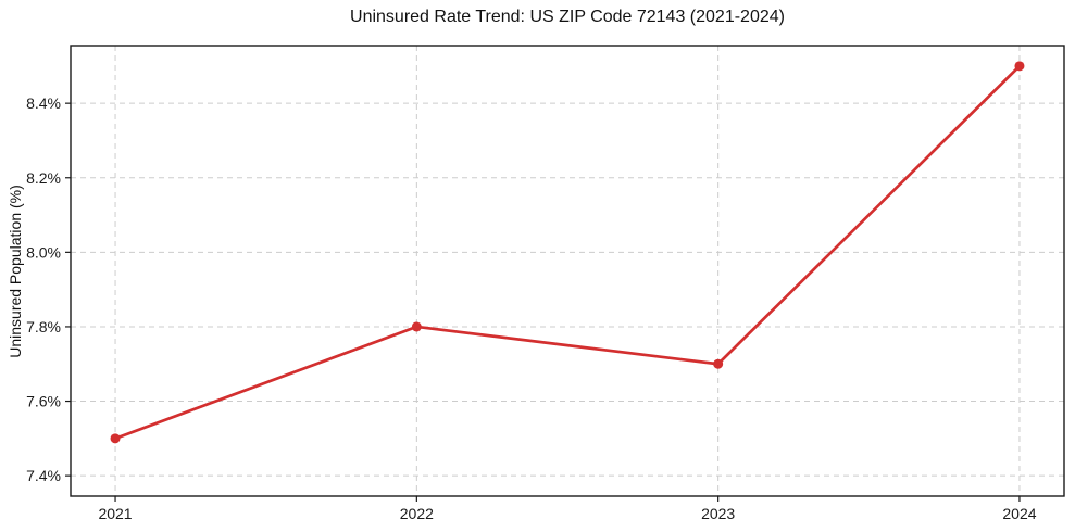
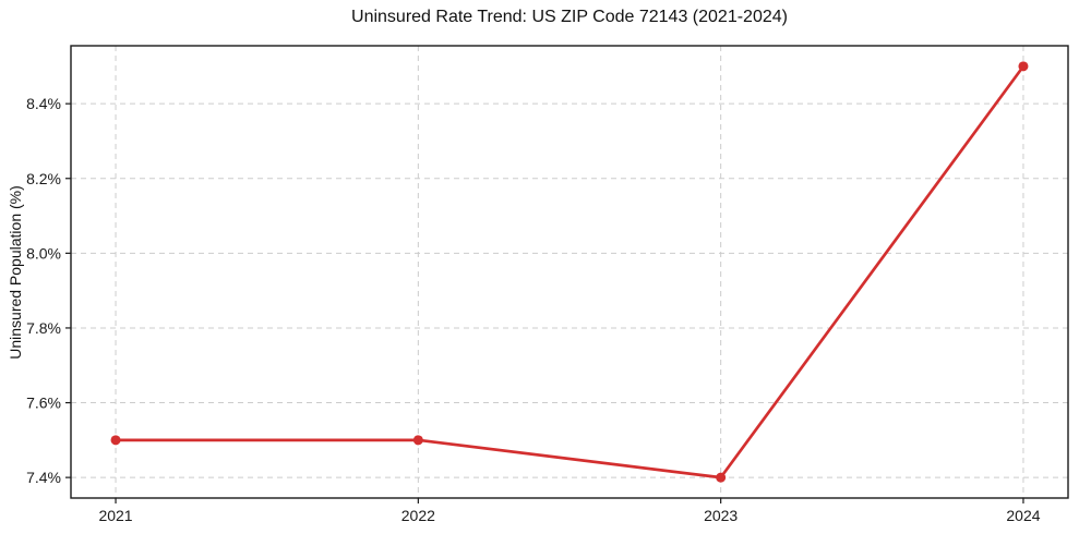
2022: 7.8% -> 7.5%
2023: 7.7% -> 7.4%
